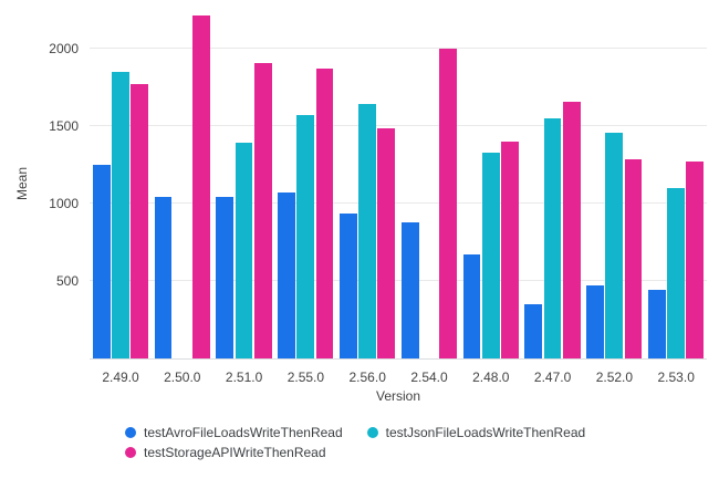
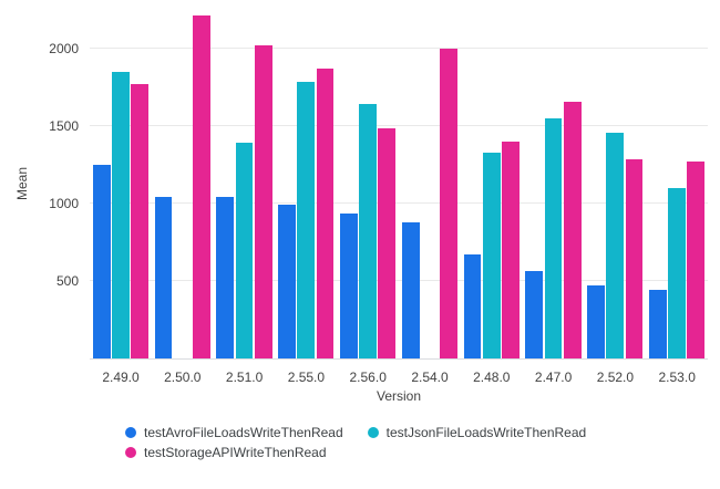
testStorageAPIWriteThenRead/2.51.0: 1910 -> 2020
testAvroFileLoadsWriteThenRead/2.55.0: 1070 -> 1000
testJsonFileLoadsWriteThenRead/2.55.0: 1570 -> 1780
testAvroFileLoadsWriteThenRead/2.47.0: 350 -> 560
